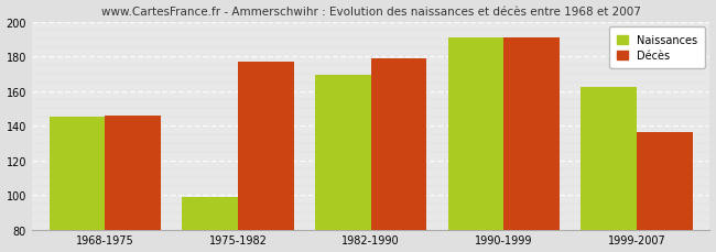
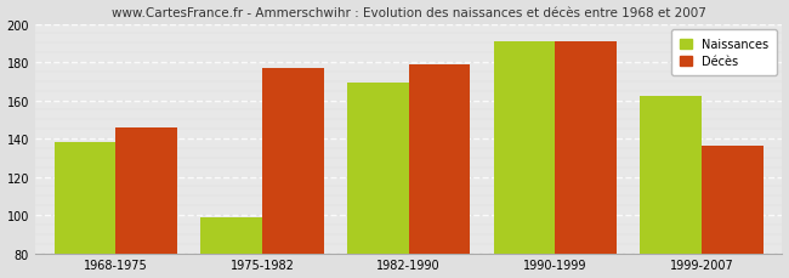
Naissances/1968-1975: 145 -> 138
